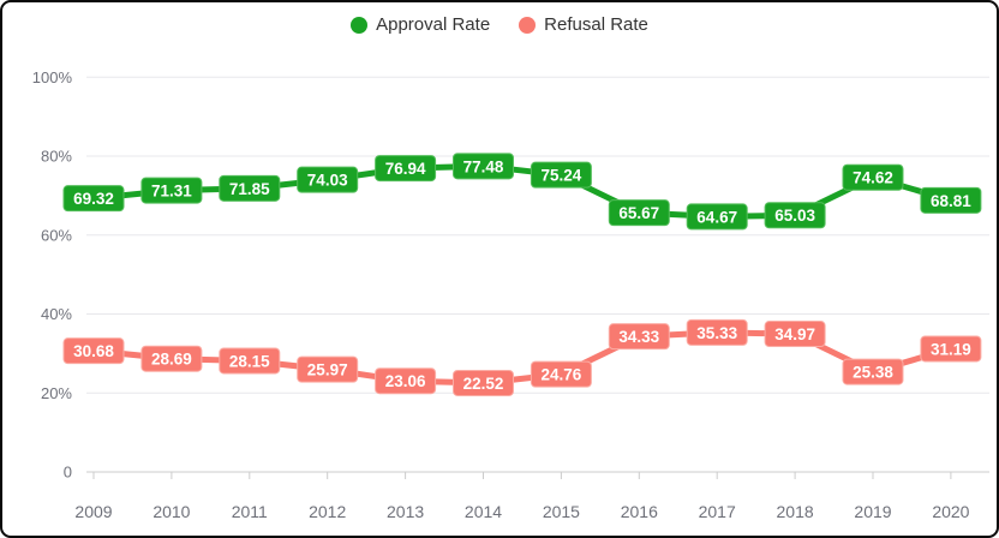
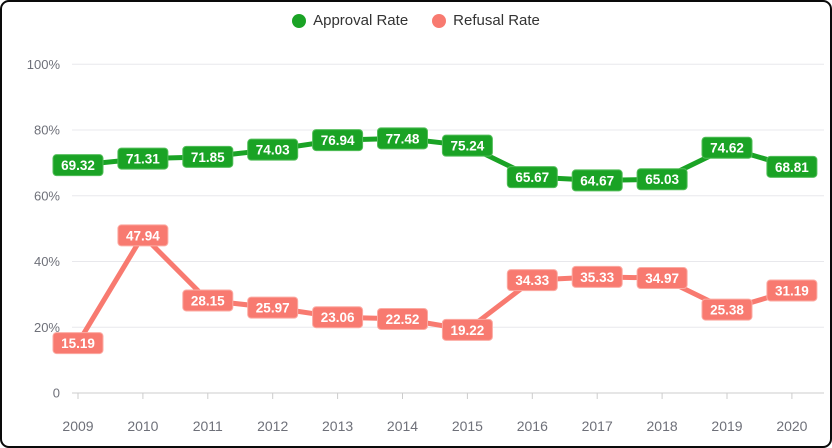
Refusal Rate/2009: 30.68 -> 15.19
Refusal Rate/2010: 28.69 -> 47.94
Refusal Rate/2015: 24.76 -> 19.22
